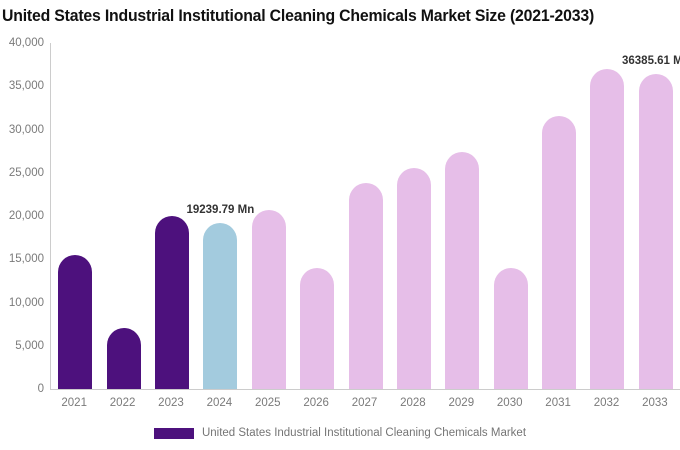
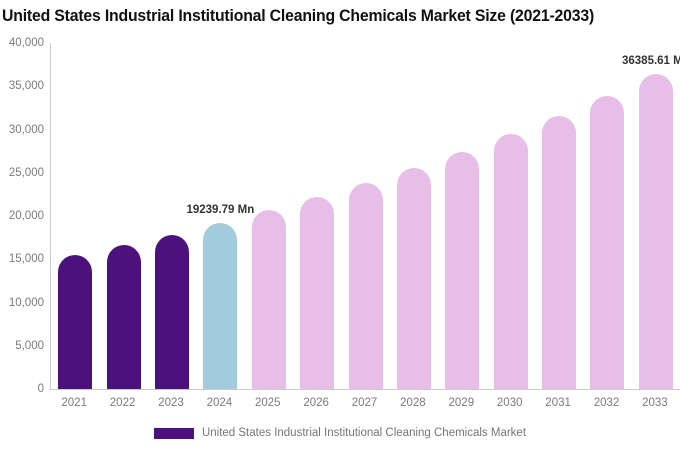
2022: 7000 -> 17000
2023: 20000 -> 18000
2026: 14000 -> 22000
2030: 14000 -> 29000
2032: 37000 -> 34000
